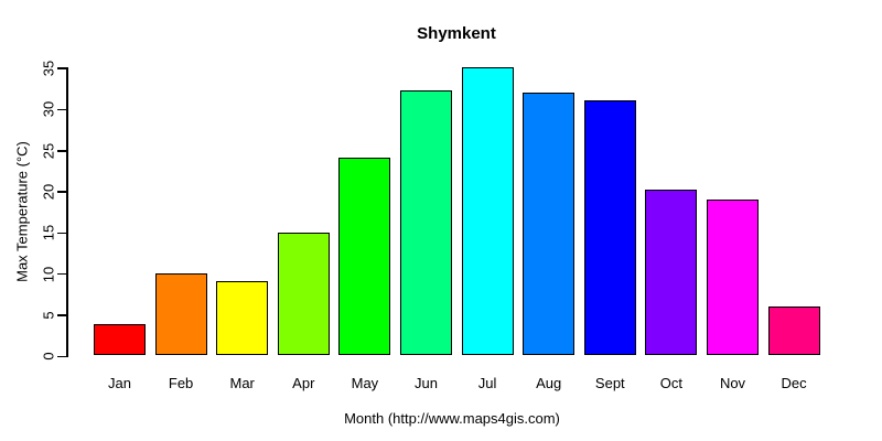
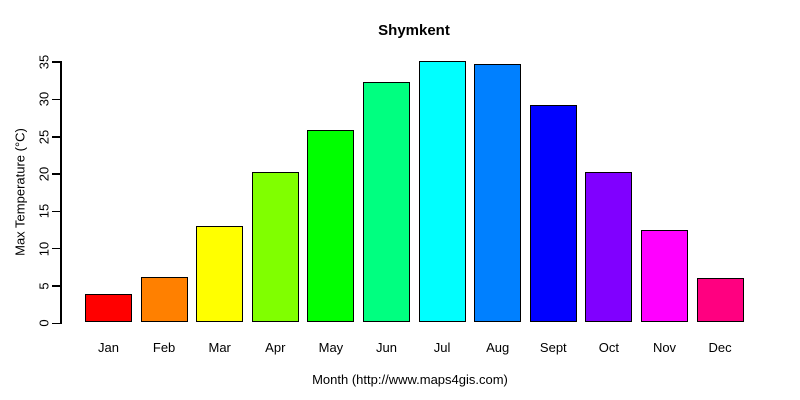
Feb: 10 -> 6
Mar: 9 -> 13
Apr: 15 -> 20
May: 24 -> 26
Aug: 32 -> 35
Sept: 31 -> 29
Nov: 19 -> 12
